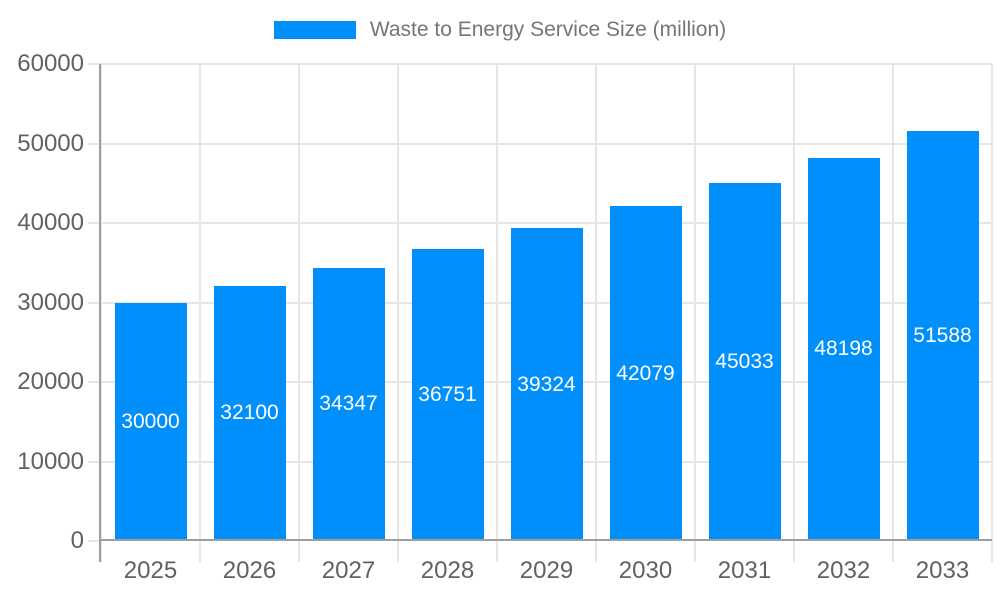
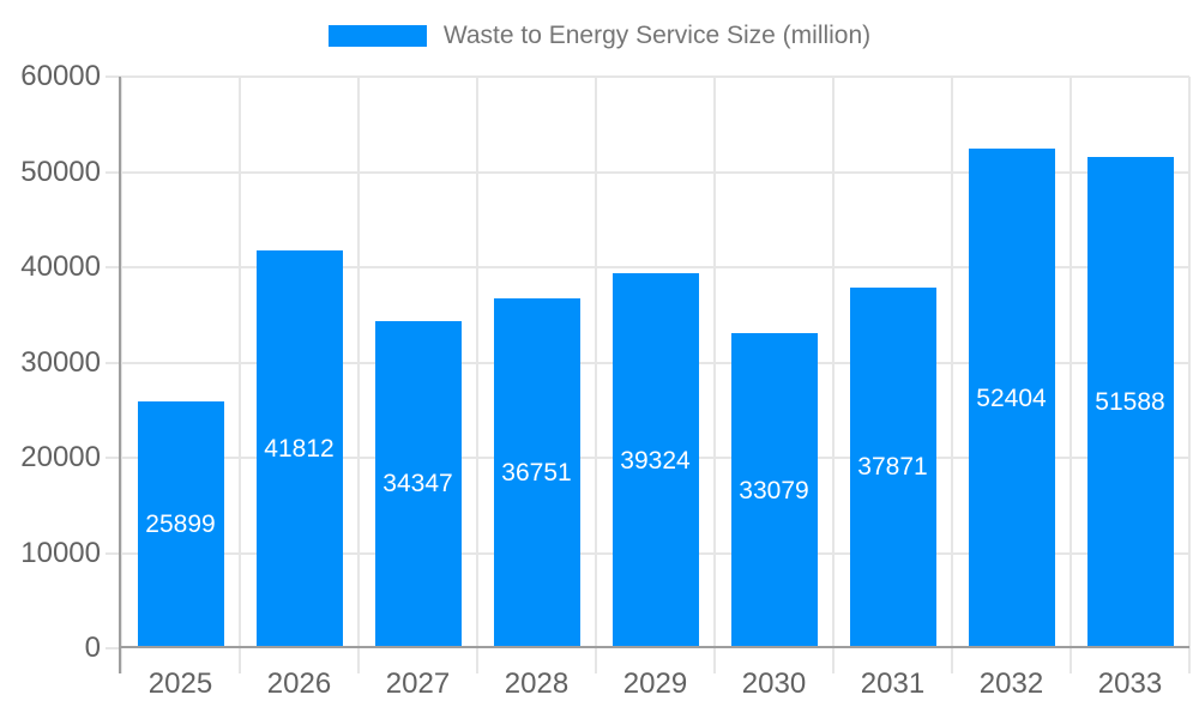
2025: 30000 -> 25899
2026: 32100 -> 41812
2030: 42079 -> 33079
2031: 45033 -> 37871
2032: 48198 -> 52404
